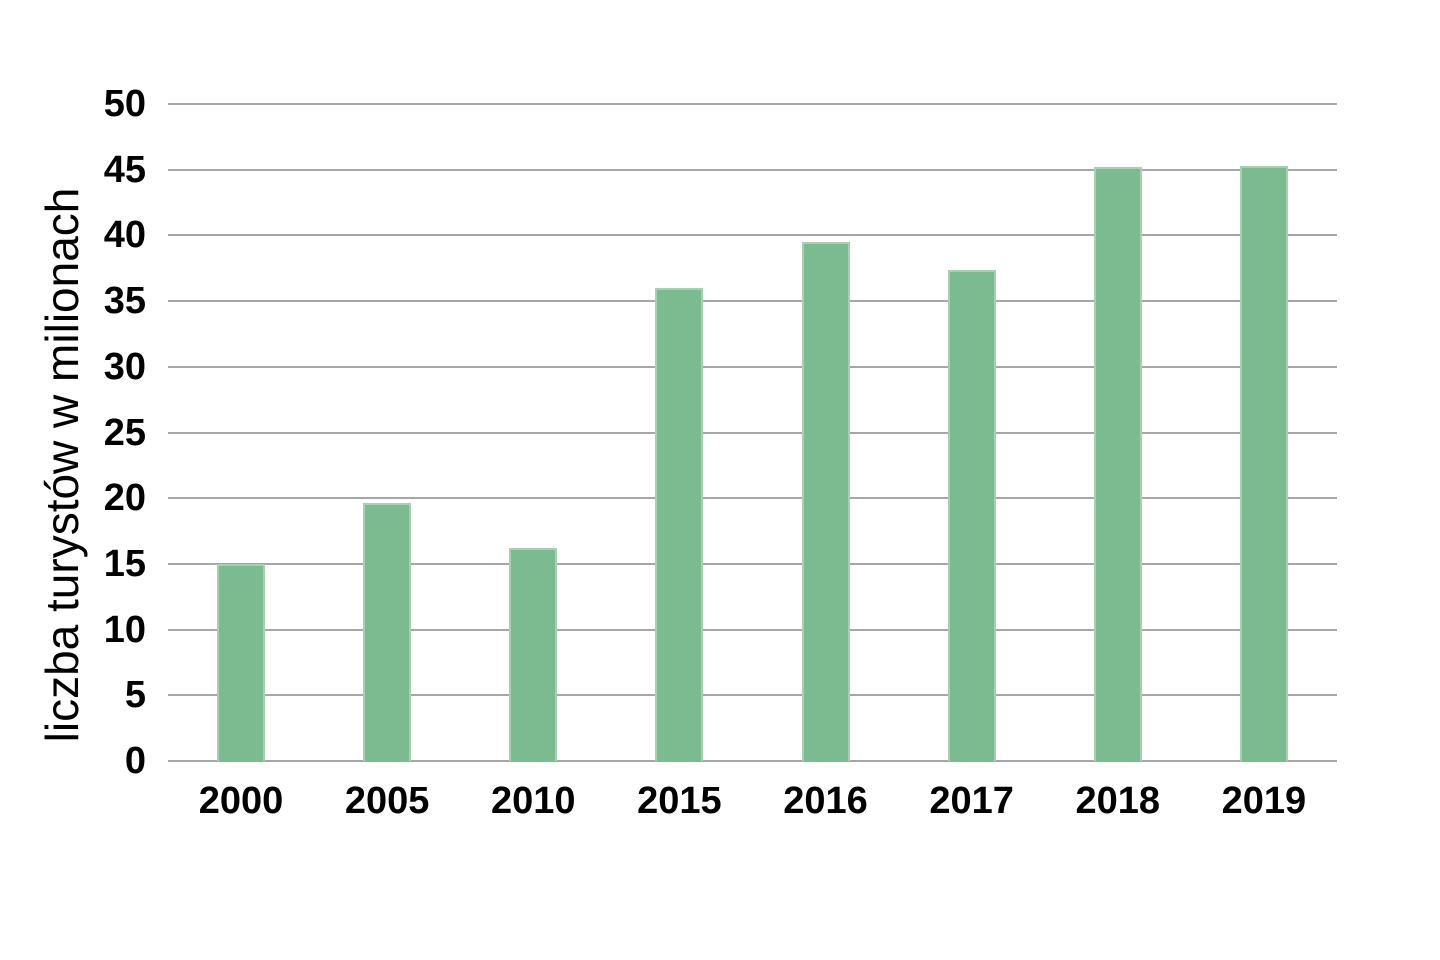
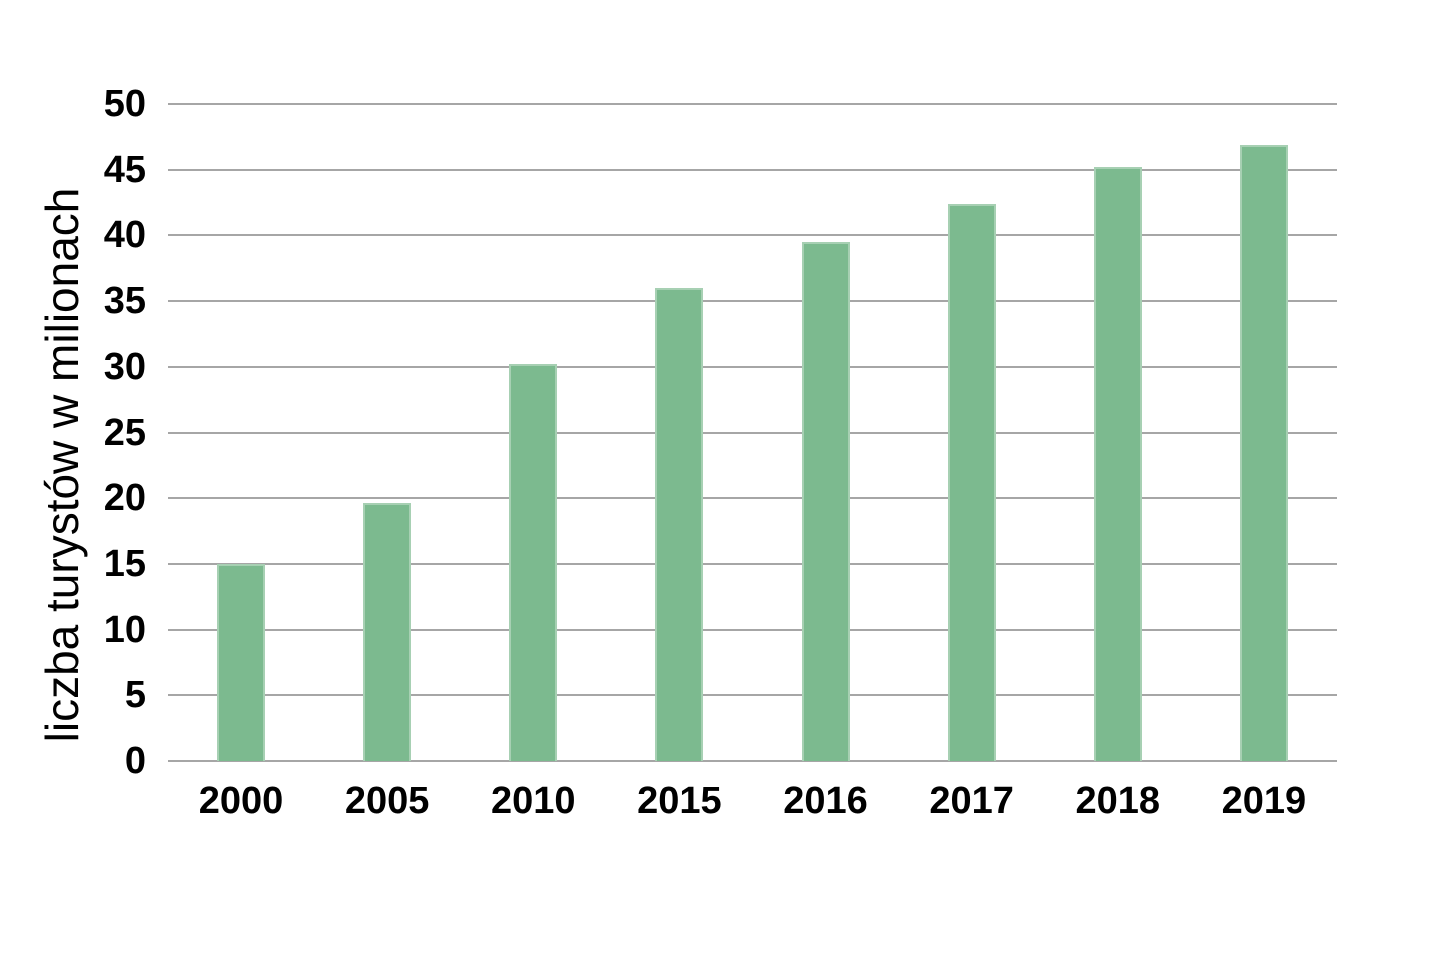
2010: 16.2 -> 30.2
2017: 37.4 -> 42.4
2019: 45.3 -> 46.9
